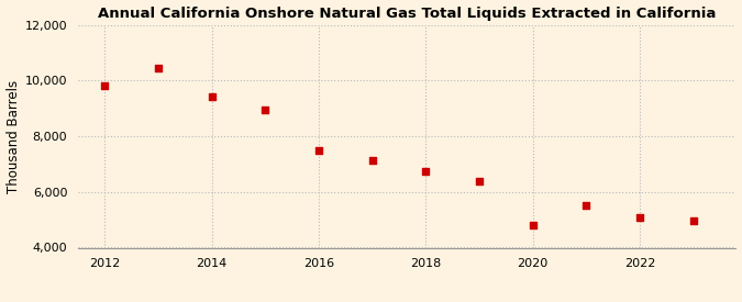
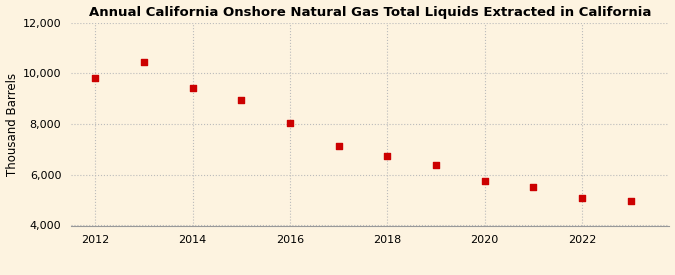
2016: 7,500 -> 8,050
2020: 4,800 -> 5,750
